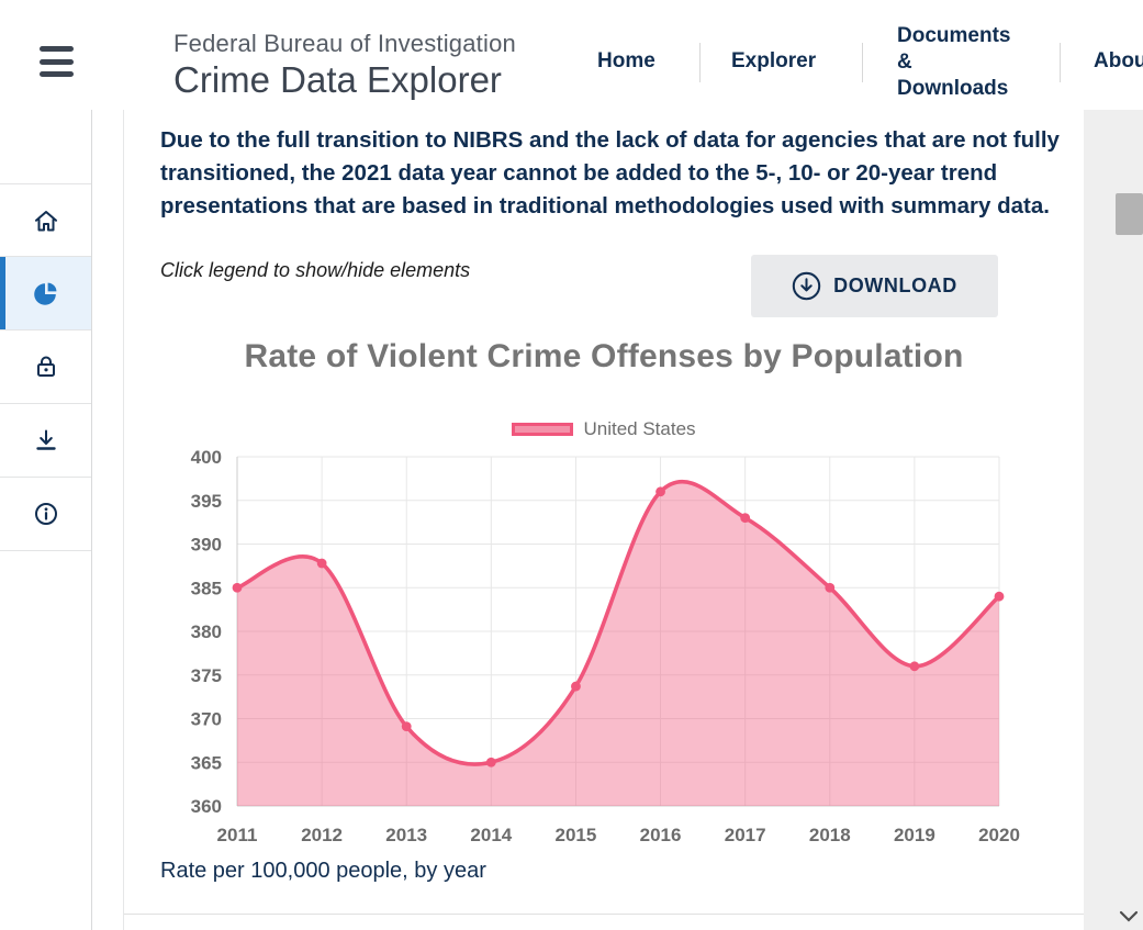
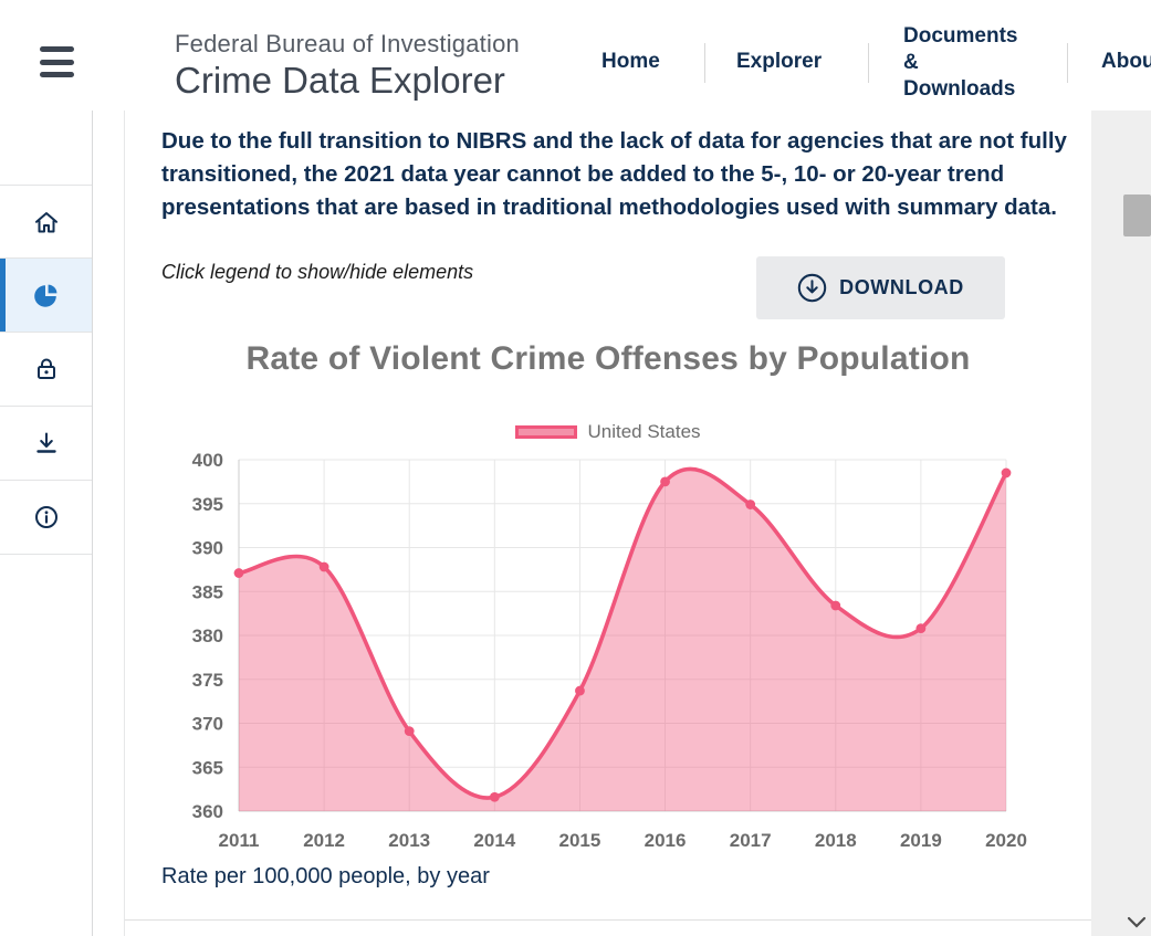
2011: 385 -> 387
2014: 365 -> 362
2016: 396 -> 398
2017: 393 -> 395
2018: 385 -> 383
2019: 376 -> 381
2020: 384 -> 398
